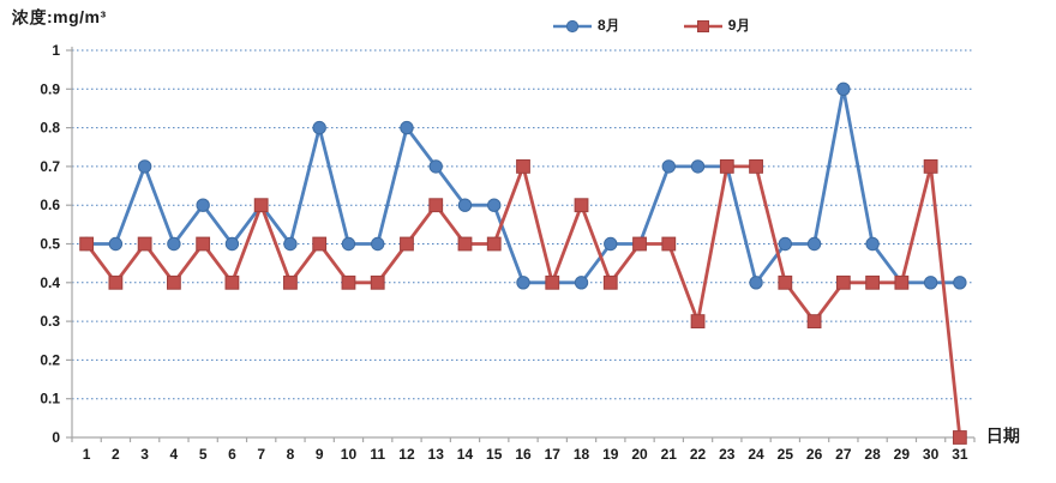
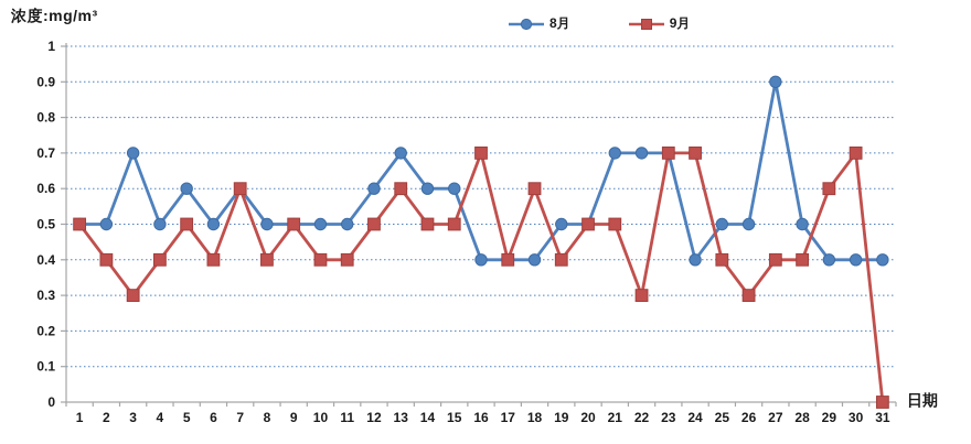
9月/3: 0.5 -> 0.3
8月/9: 0.8 -> 0.5
8月/12: 0.8 -> 0.6
9月/29: 0.4 -> 0.6
